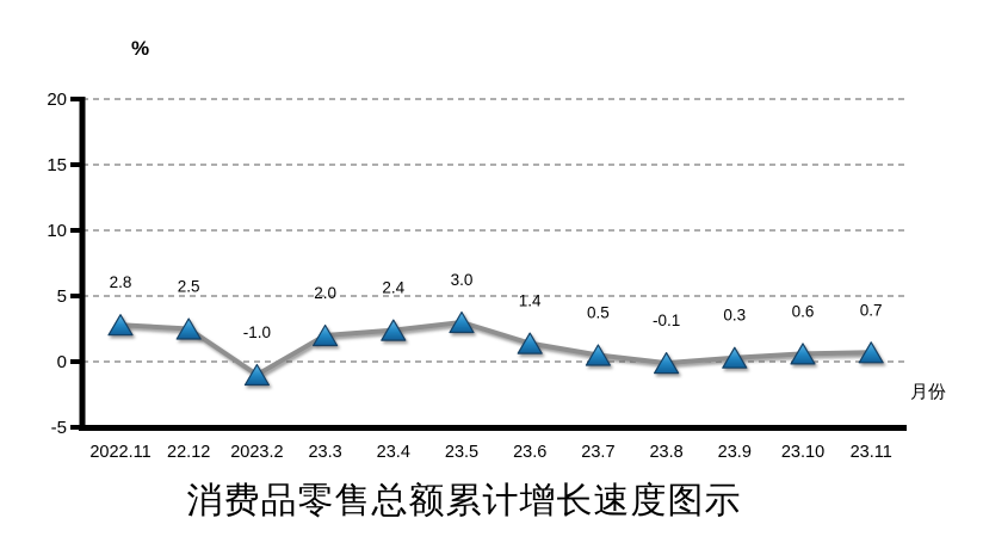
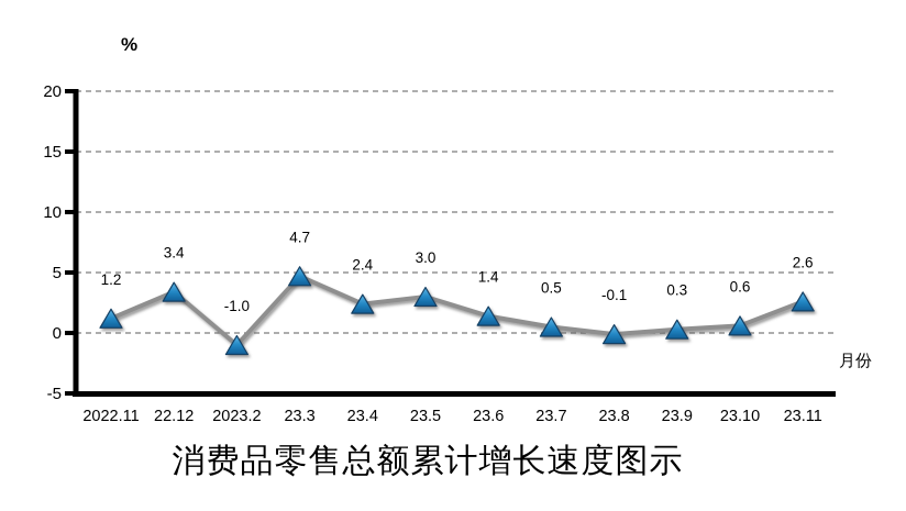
2022.11: 2.8 -> 1.2
22.12: 2.5 -> 3.4
23.3: 2.0 -> 4.7
23.11: 0.7 -> 2.6
